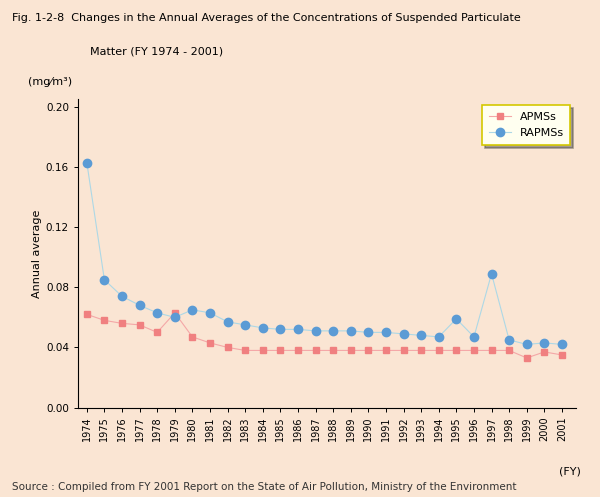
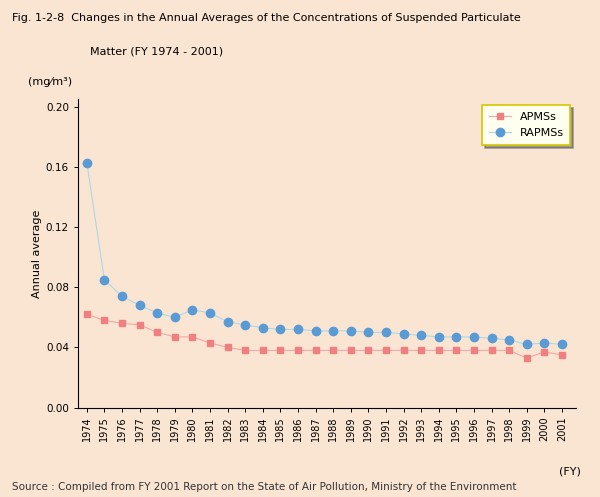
APMSs/1979: 0.063 -> 0.047
RAPMSs/1995: 0.059 -> 0.047
RAPMSs/1997: 0.089 -> 0.046
